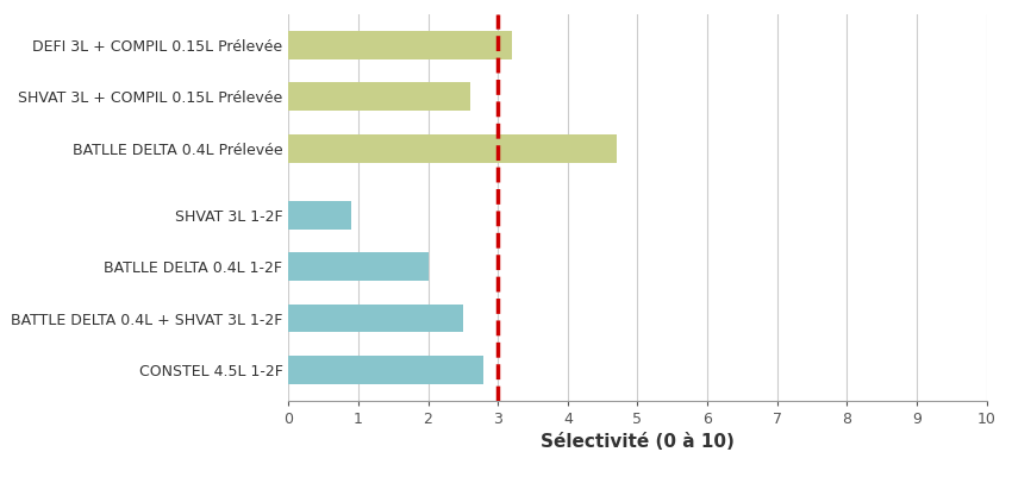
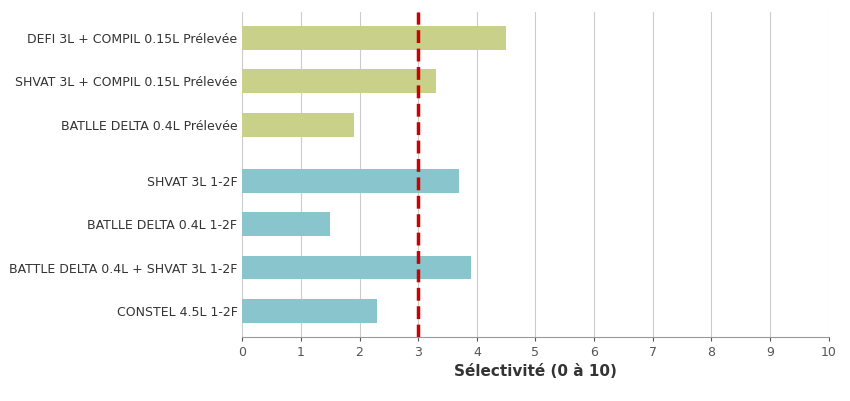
DEFI 3L + COMPIL 0.15L Prélevée: 3.2 -> 4.5
SHVAT 3L + COMPIL 0.15L Prélevée: 2.6 -> 3.3
BATLLE DELTA 0.4L Prélevée: 4.7 -> 1.9
SHVAT 3L 1-2F: 0.9 -> 3.7
BATLLE DELTA 0.4L 1-2F: 2.0 -> 1.5
BATTLE DELTA 0.4L + SHVAT 3L 1-2F: 2.5 -> 3.9
CONSTEL 4.5L 1-2F: 2.8 -> 2.3
